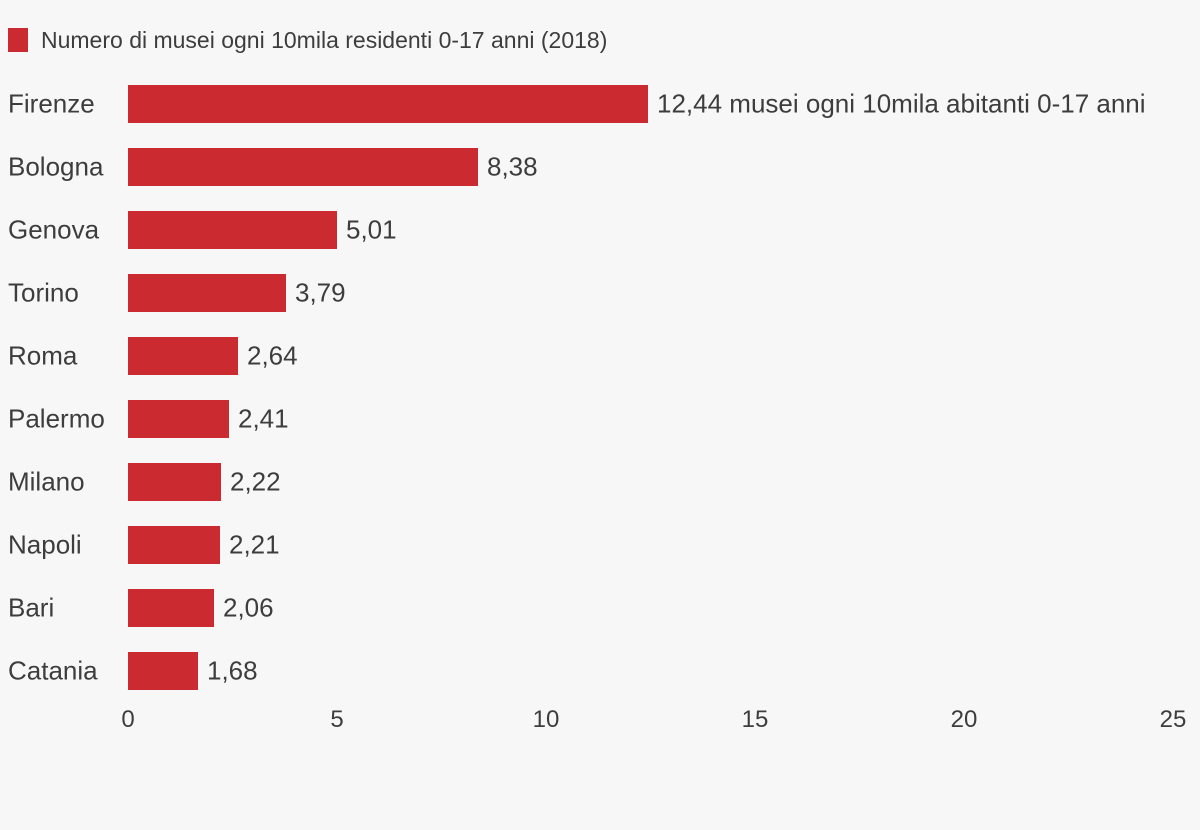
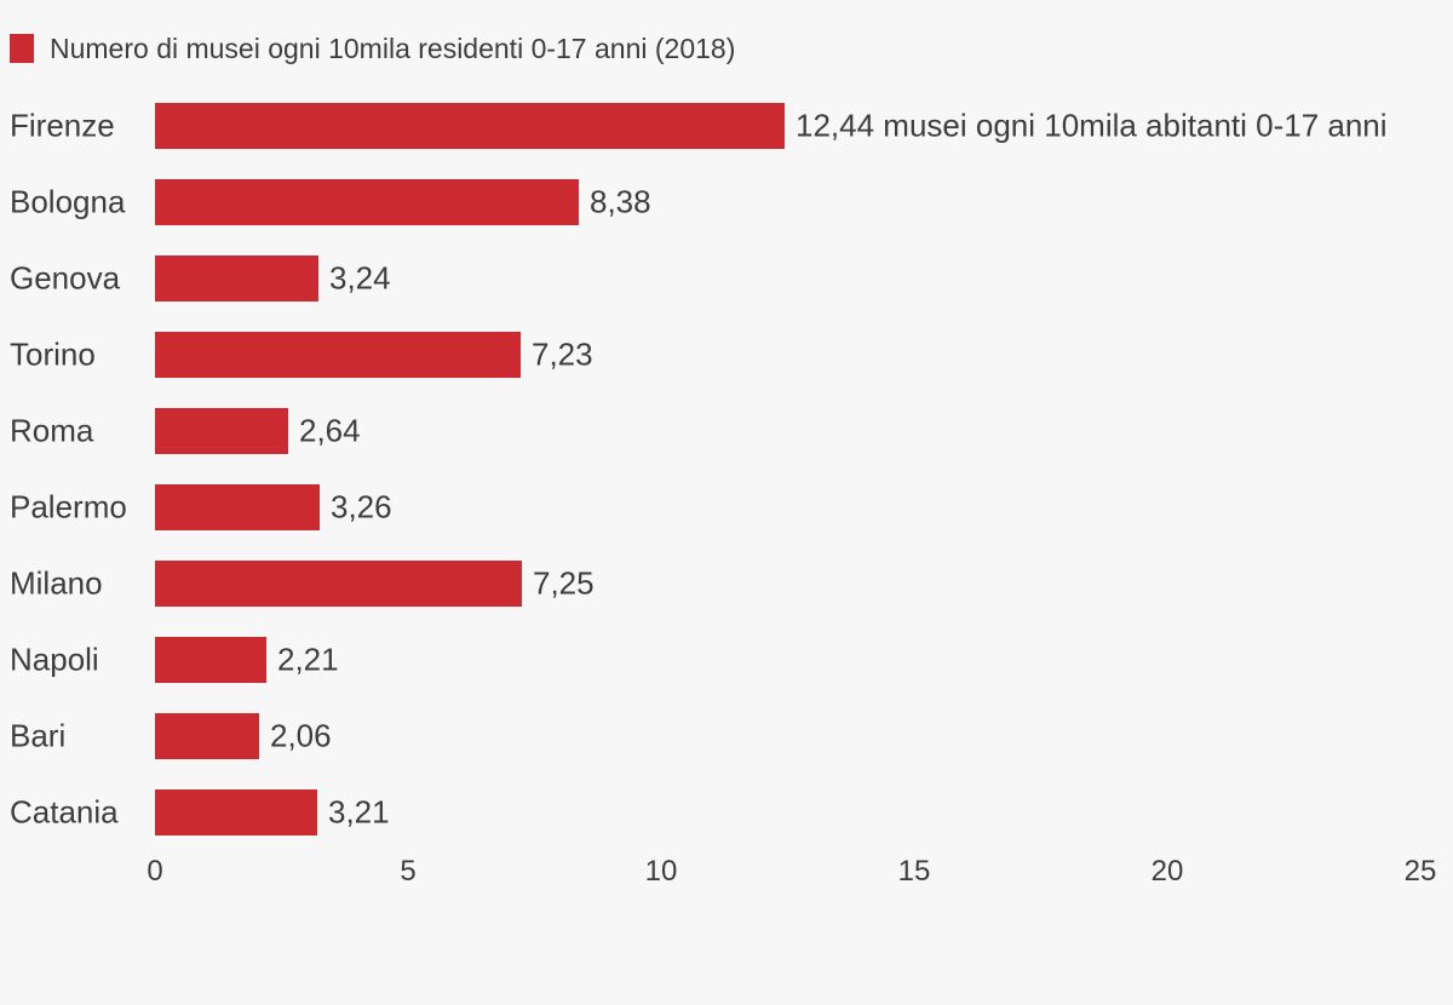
Genova: 5,01 -> 3,24
Torino: 3,79 -> 7,23
Palermo: 2,41 -> 3,26
Milano: 2,22 -> 7,25
Catania: 1,68 -> 3,21
